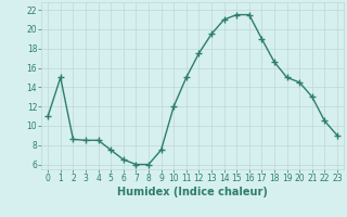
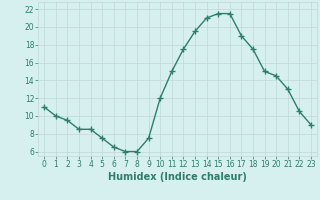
1: 15.0 -> 10.0
2: 8.6 -> 9.5
18: 16.6 -> 17.5
